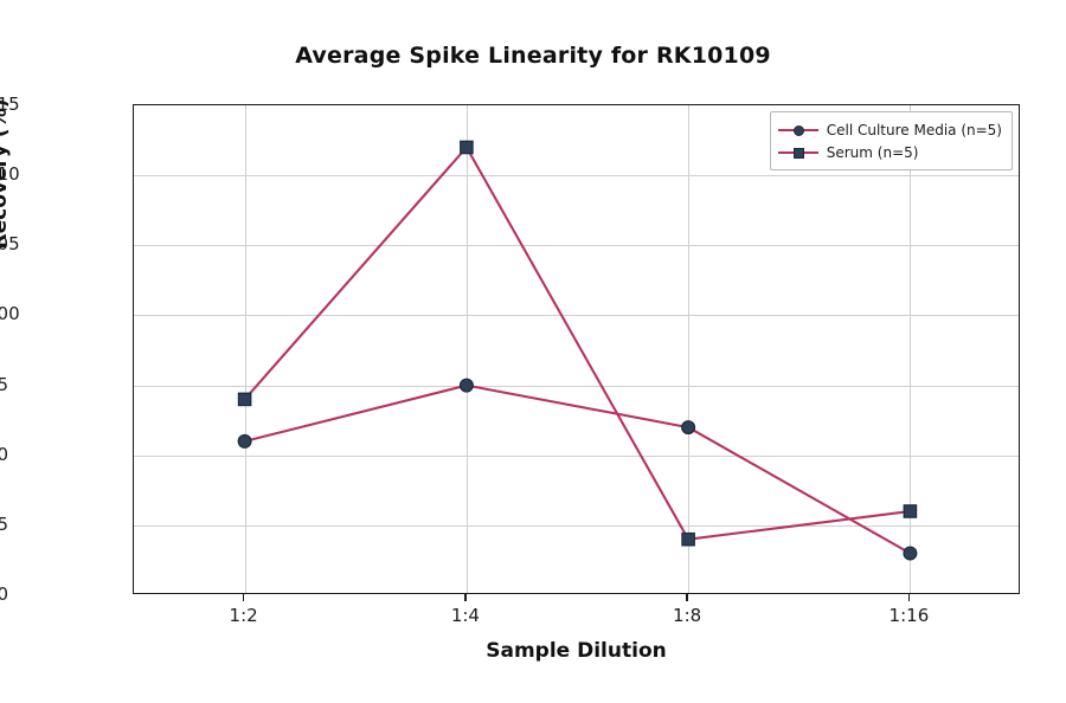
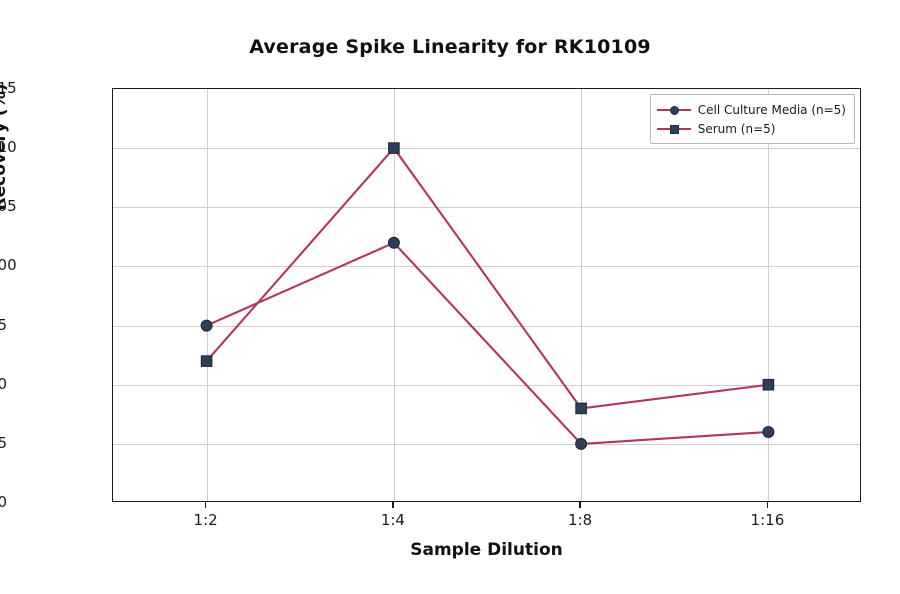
Cell Culture Media (n=5)/1:2: 91 -> 95
Serum (n=5)/1:2: 94 -> 92
Cell Culture Media (n=5)/1:4: 95 -> 102
Serum (n=5)/1:4: 112 -> 110
Cell Culture Media (n=5)/1:8: 92 -> 85
Serum (n=5)/1:8: 84 -> 88
Cell Culture Media (n=5)/1:16: 83 -> 86
Serum (n=5)/1:16: 86 -> 90
